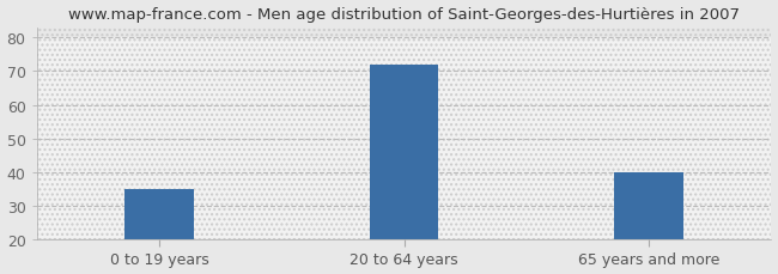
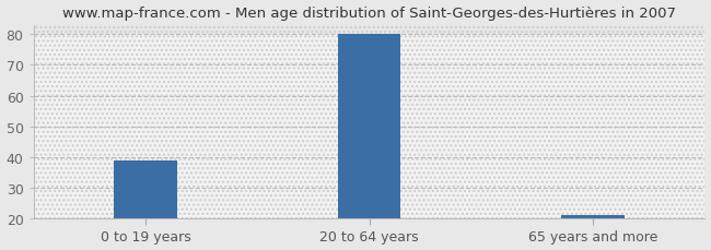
0 to 19 years: 35 -> 39
20 to 64 years: 72 -> 80
65 years and more: 40 -> 21
